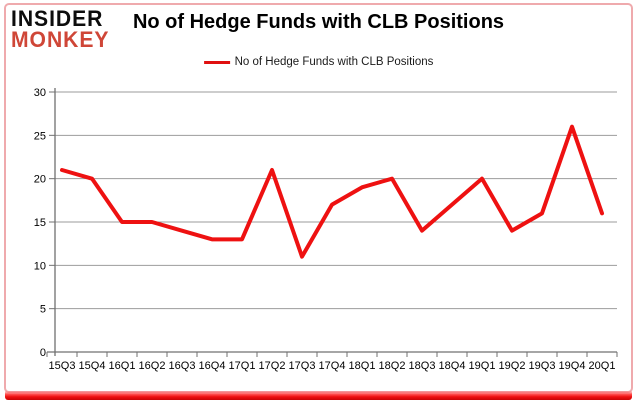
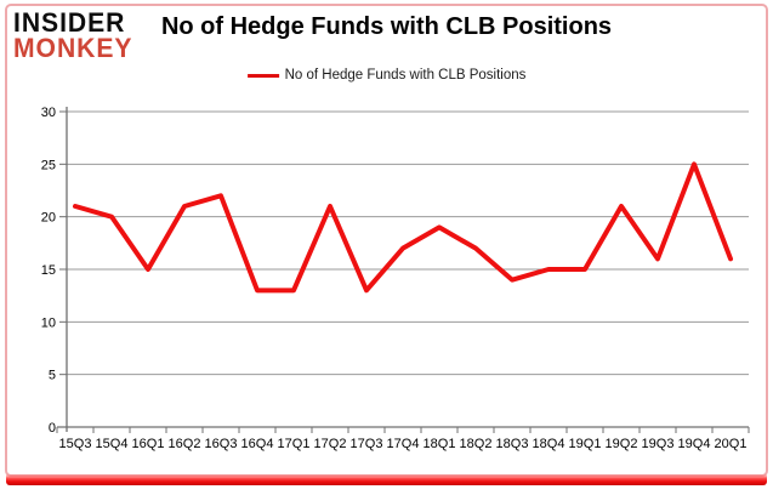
16Q2: 15 -> 21
16Q3: 14 -> 22
17Q3: 11 -> 13
18Q2: 20 -> 17
18Q4: 17 -> 15
19Q1: 20 -> 15
19Q2: 14 -> 21
19Q4: 26 -> 25
